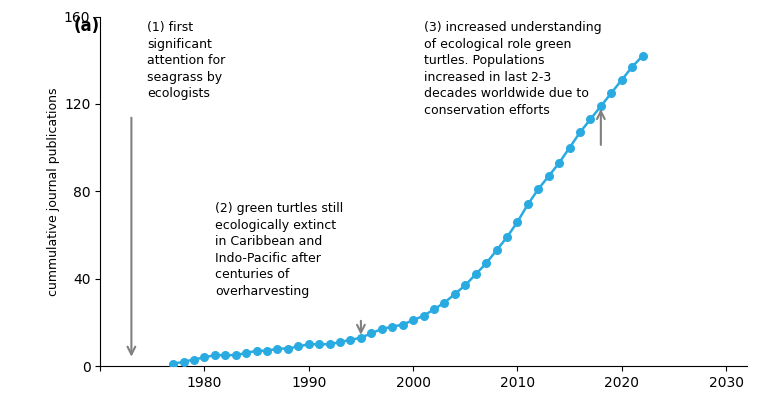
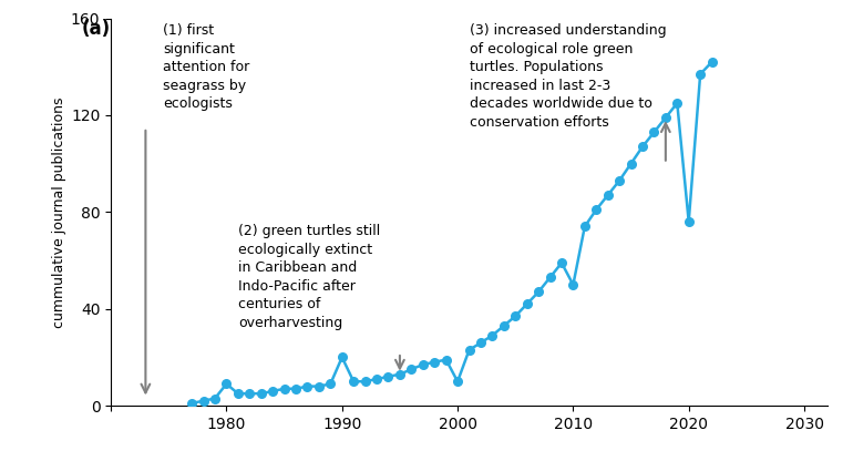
1980: 4 -> 9
1990: 10 -> 20
2000: 21 -> 10
2010: 66 -> 50
2020: 131 -> 76
